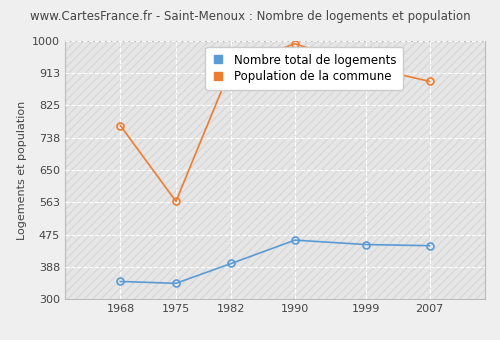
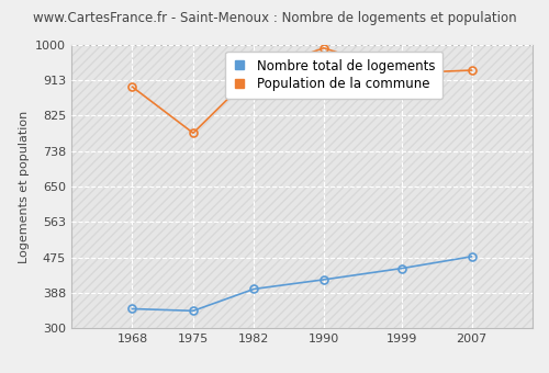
Population de la commune/1968: 770 -> 896
Population de la commune/1975: 565 -> 782
Nombre total de logements/1990: 460 -> 420
Nombre total de logements/2007: 445 -> 477
Population de la commune/2007: 890 -> 937
